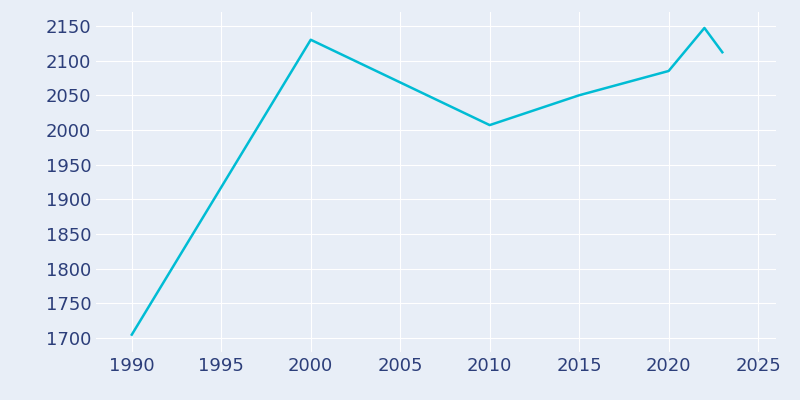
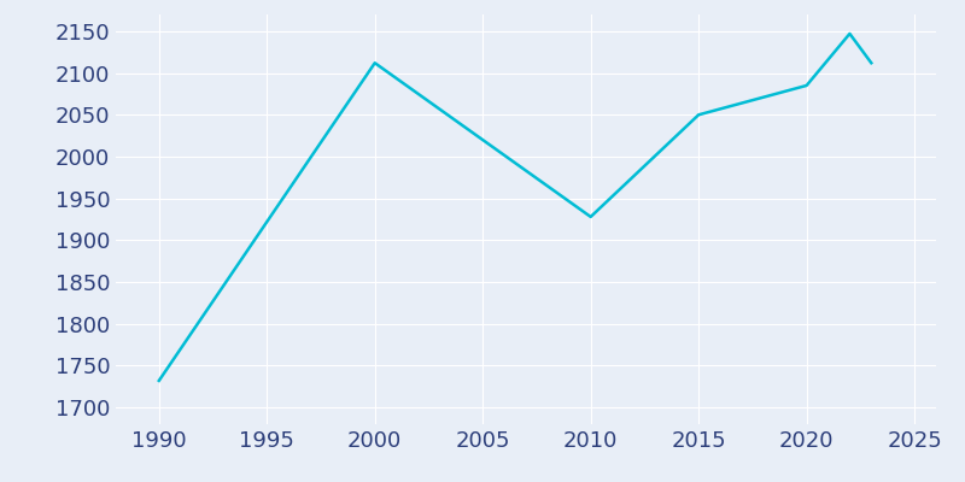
1990: 1705 -> 1732
2000: 2130 -> 2112
2010: 2007 -> 1928
